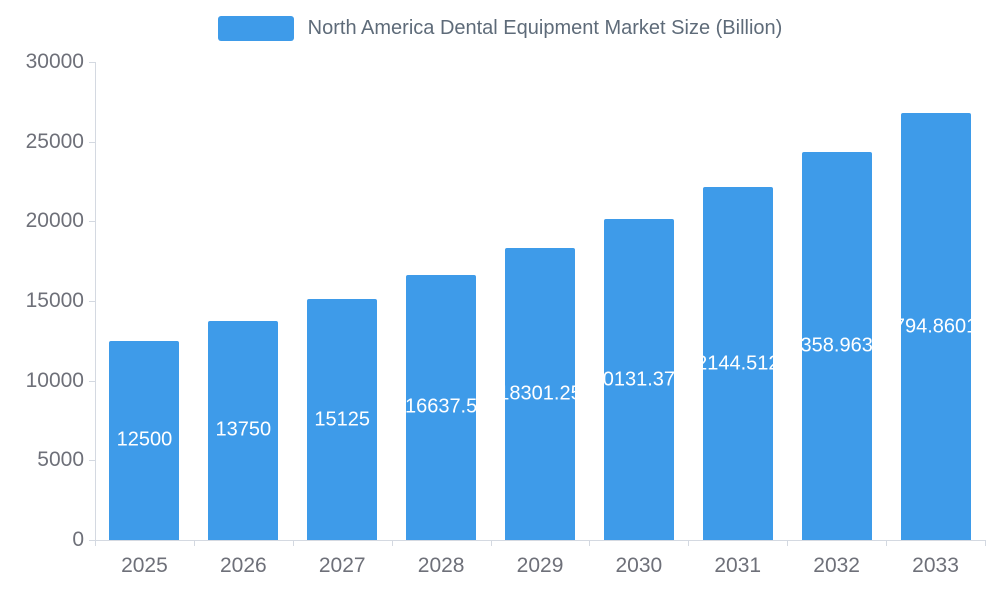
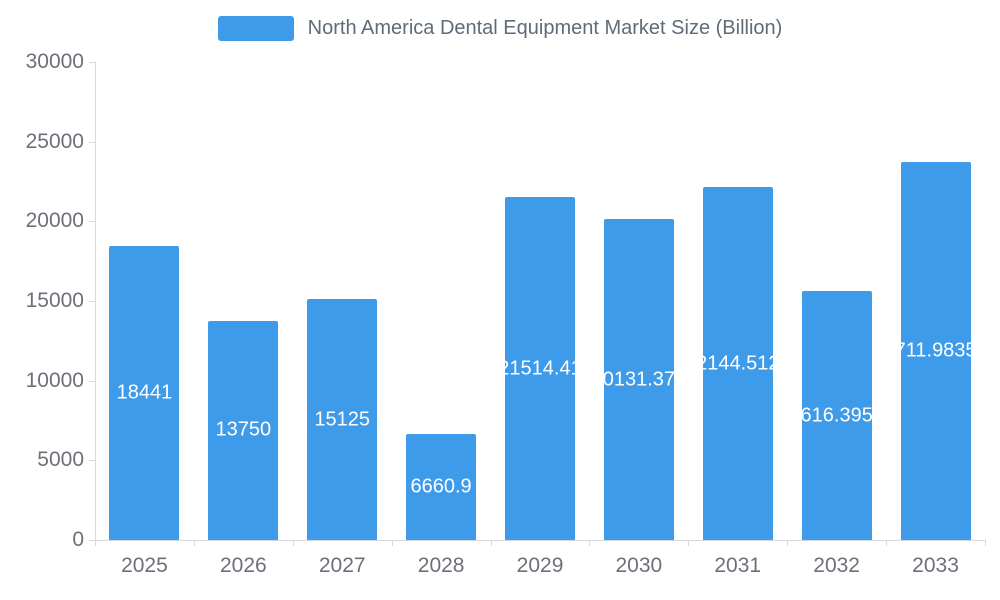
2025: 12500 -> 18441
2028: 16637.5 -> 6660.9
2029: 18301.25 -> 21514.41
2032: 24358.96375 -> 15616.39537
2033: 26794.860125 -> 23711.983510
